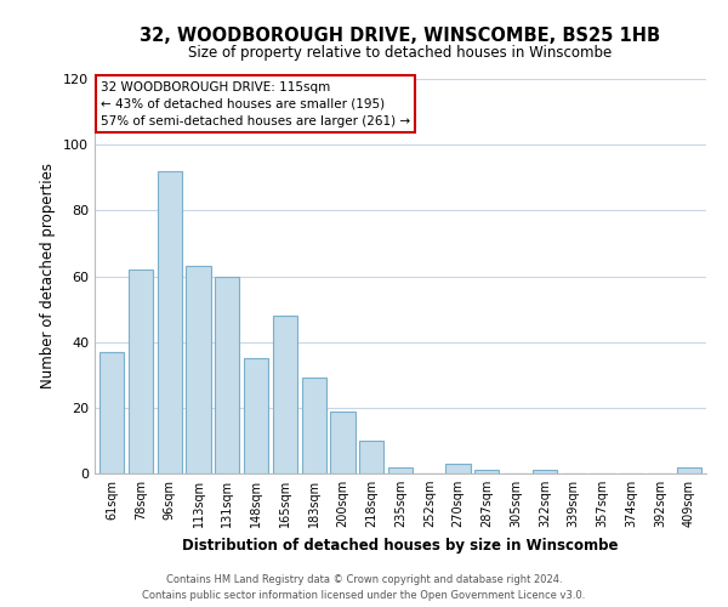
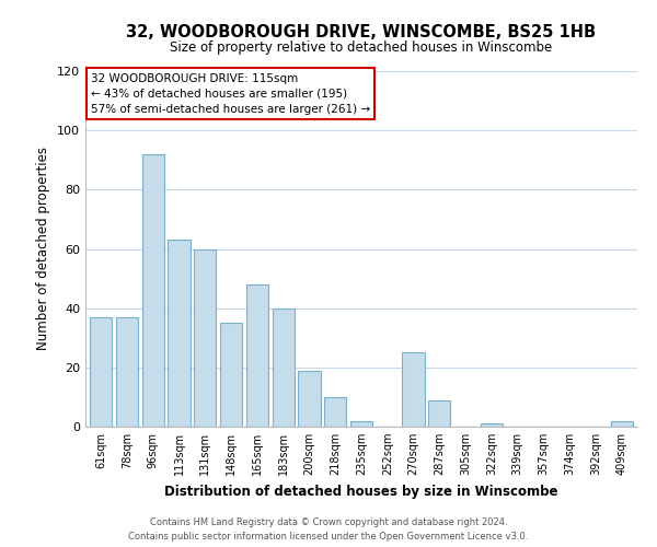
78sqm: 62 -> 37
183sqm: 29 -> 40
270sqm: 3 -> 25
287sqm: 1 -> 9
